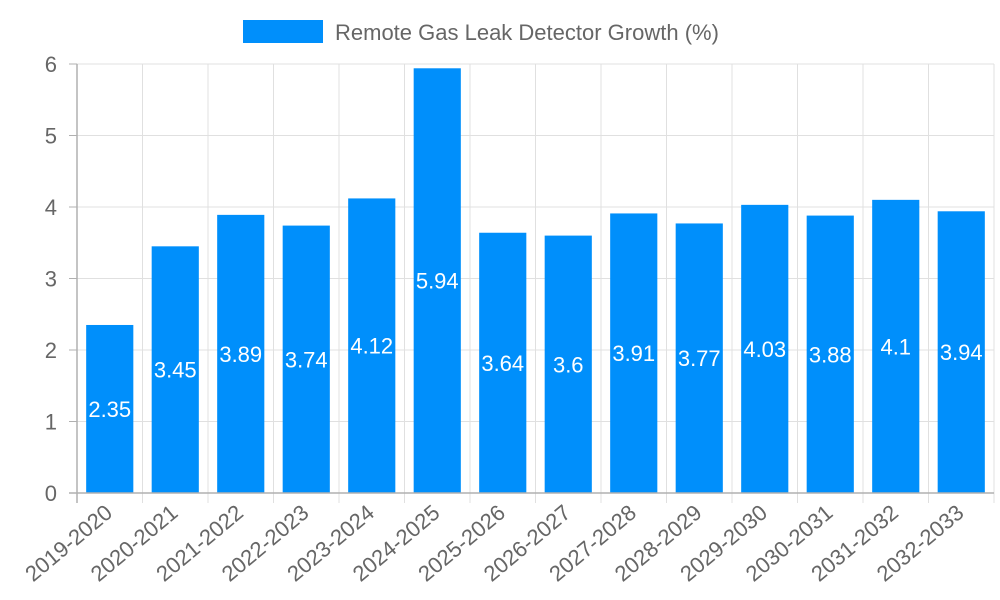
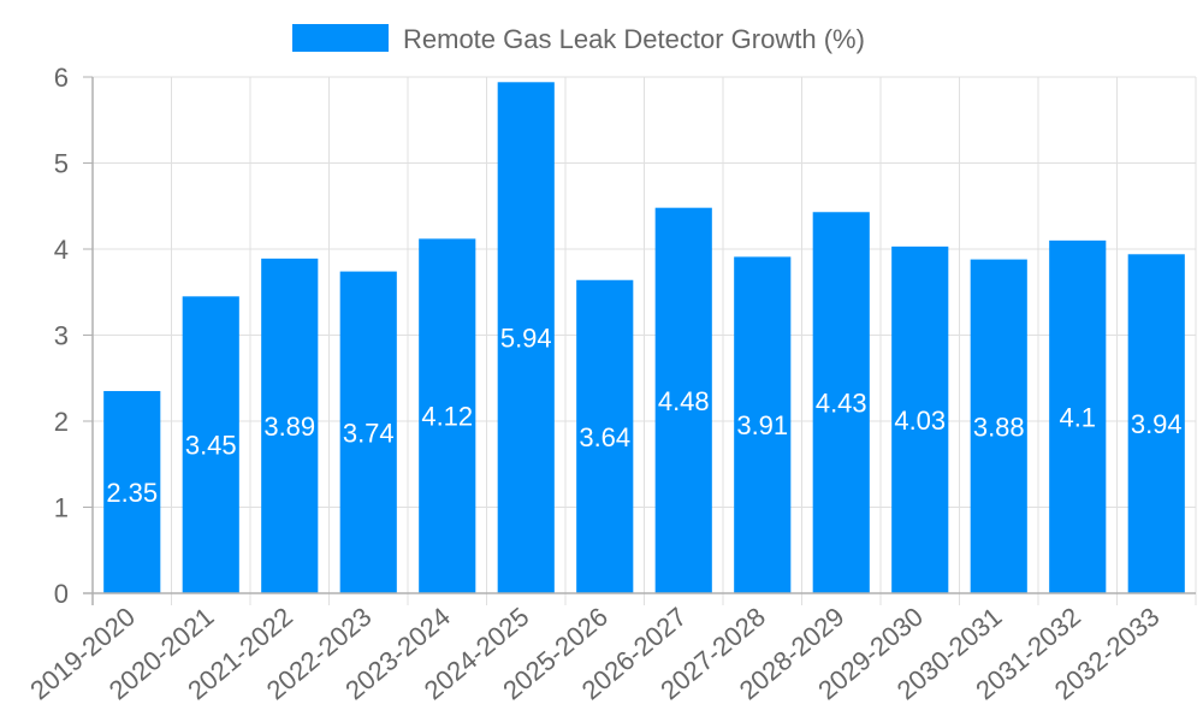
2026-2027: 3.6 -> 4.48
2028-2029: 3.77 -> 4.43
